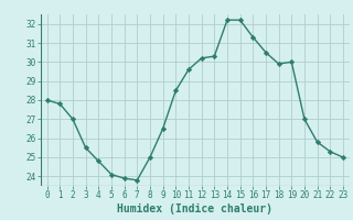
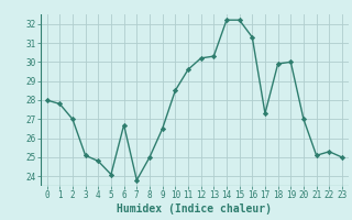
3: 25.5 -> 25.1
6: 23.9 -> 26.7
17: 30.5 -> 27.3
21: 25.8 -> 25.1
